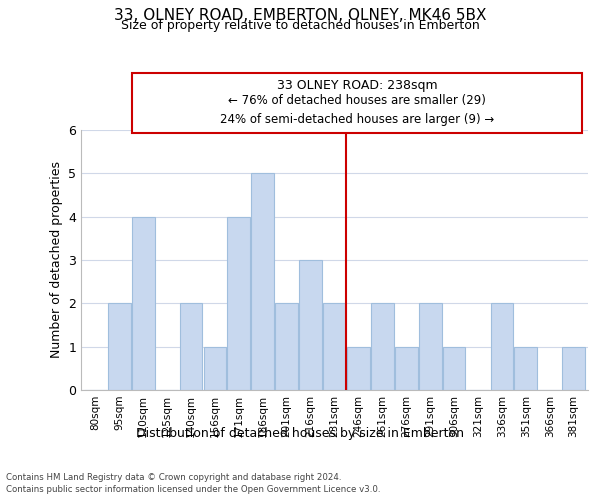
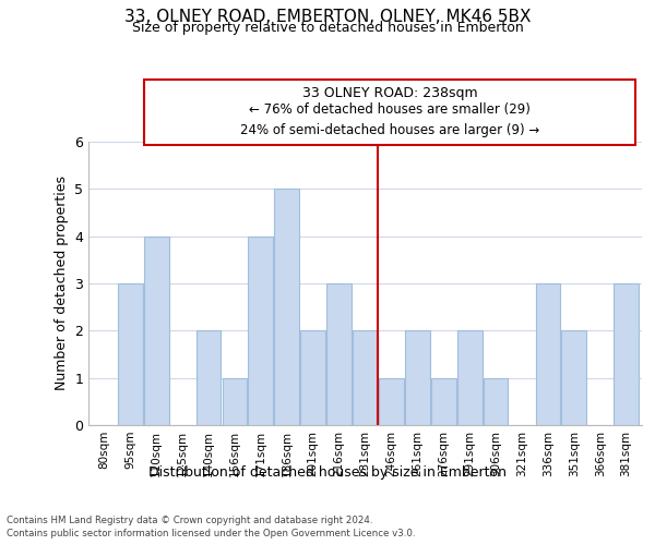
95sqm: 2 -> 3
336sqm: 2 -> 3
351sqm: 1 -> 2
381sqm: 1 -> 3
